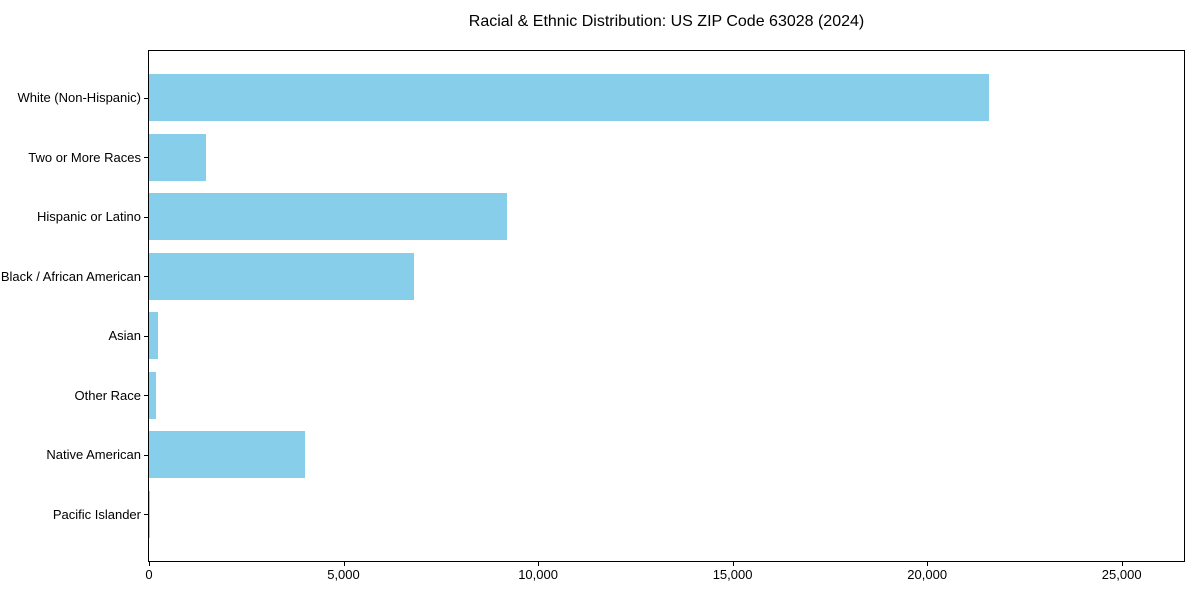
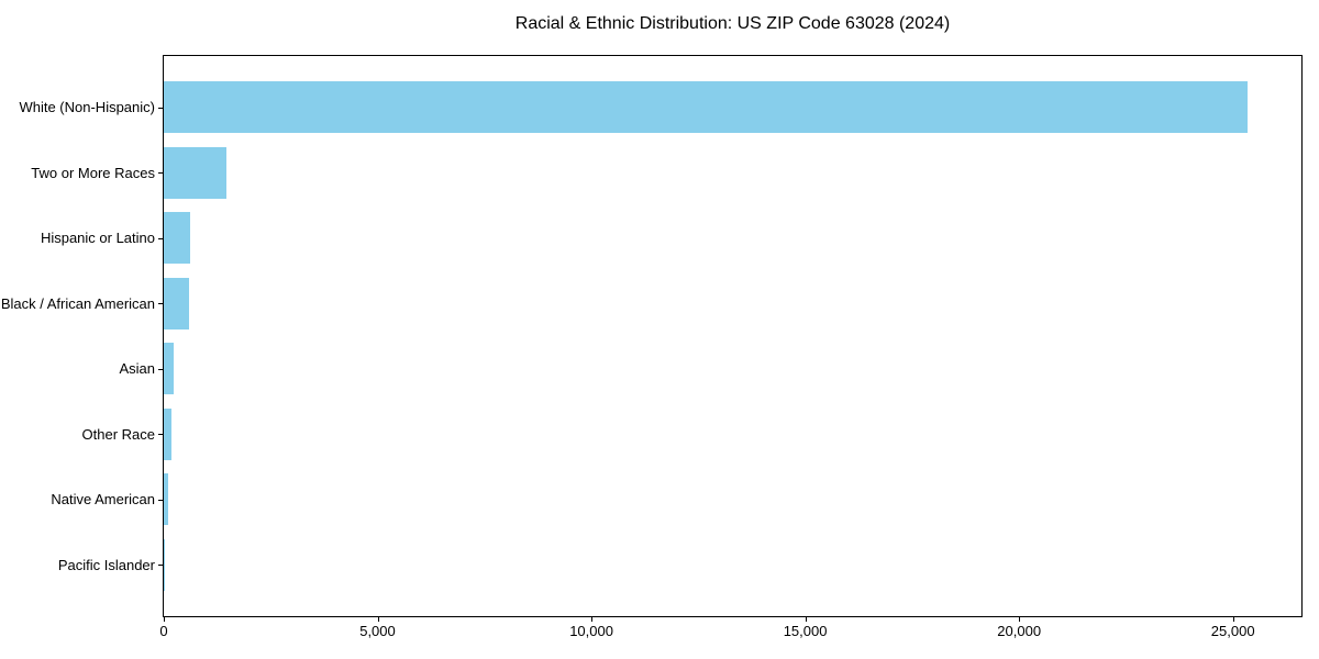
White (Non-Hispanic): 21600 -> 25300
Hispanic or Latino: 9200 -> 600
Black / African American: 6800 -> 600
Native American: 4000 -> 100
